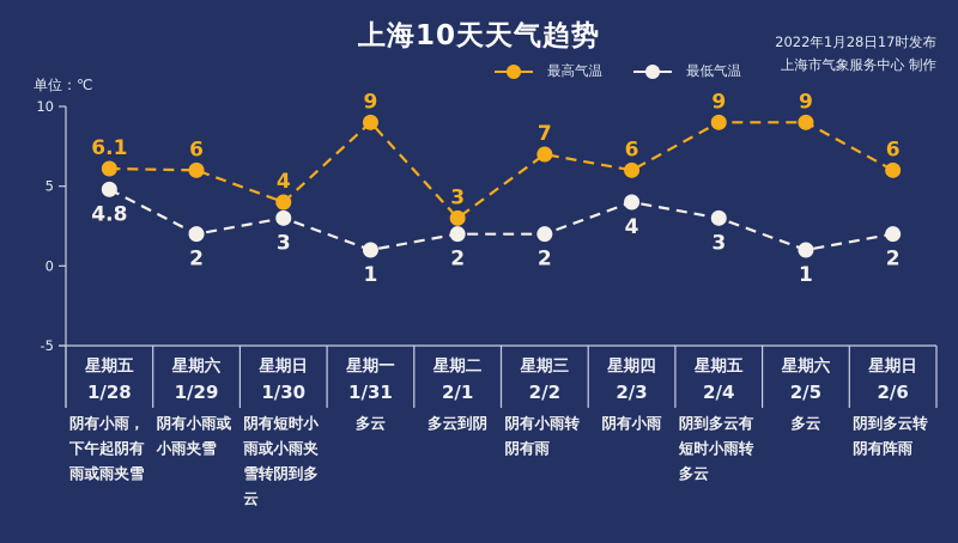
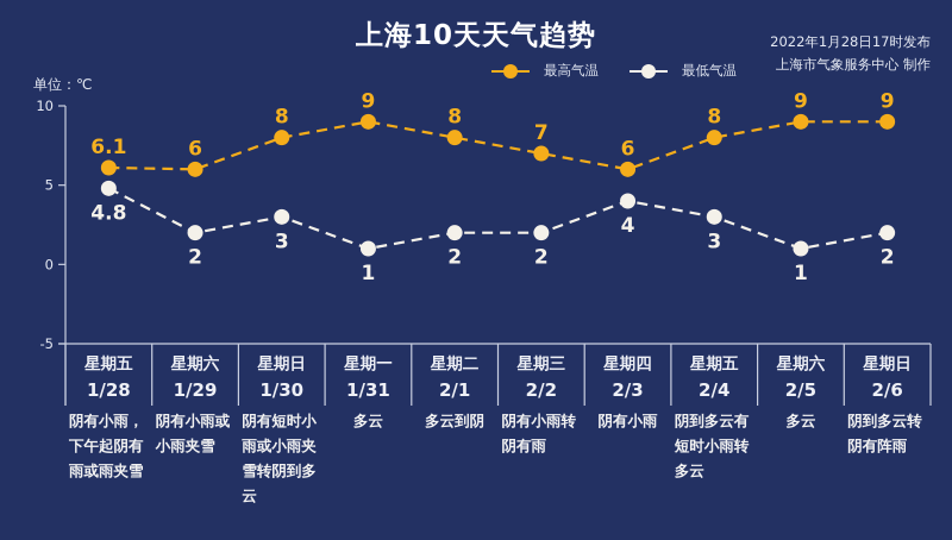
最高气温/星期日 1/30: 4 -> 8
最高气温/星期二 2/1: 3 -> 8
最高气温/星期五 2/4: 9 -> 8
最高气温/星期日 2/6: 6 -> 9
